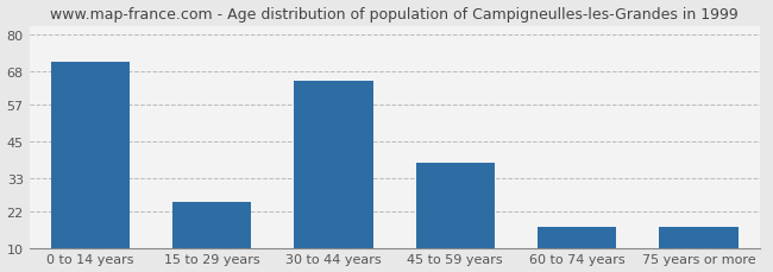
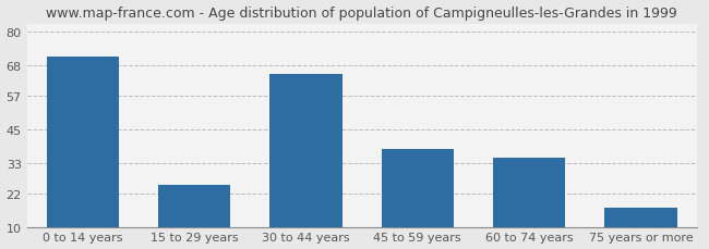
60 to 74 years: 17 -> 35
